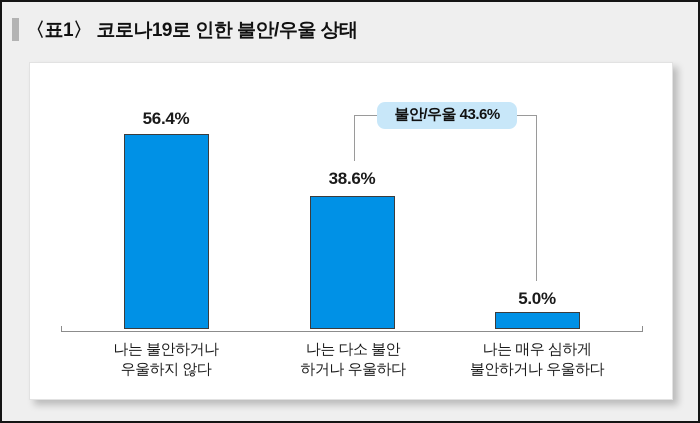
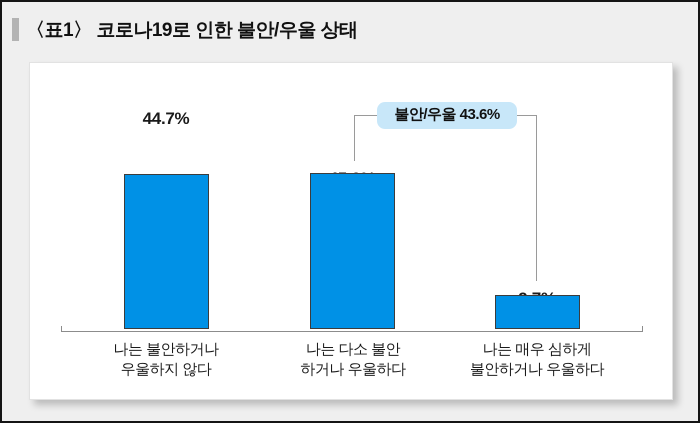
나는 불안하거나 우울하지 않다: 56.4% -> 44.7%
나는 다소 불안 하거나 우울하다: 38.6% -> 45.0%
나는 매우 심하게 불안하거나 우울하다: 5.0% -> 9.7%
